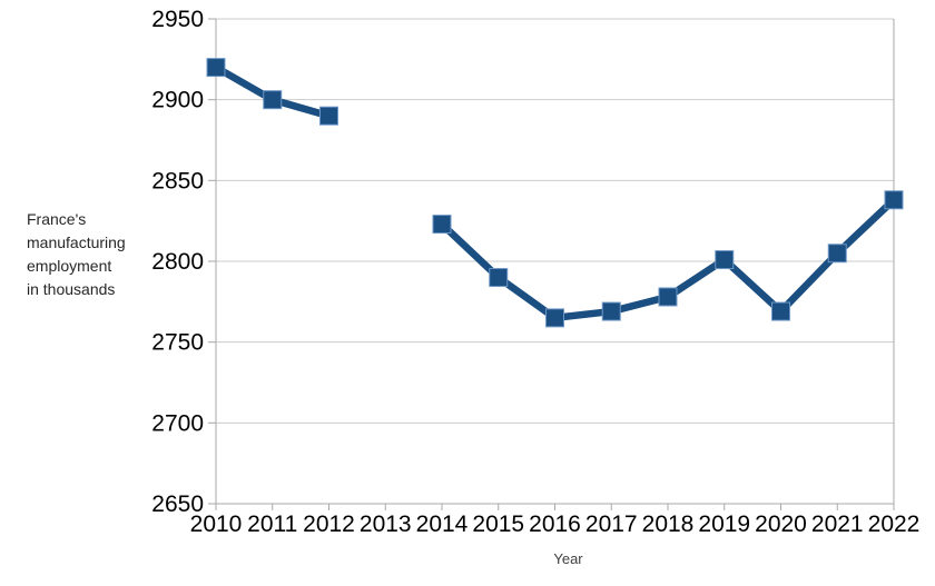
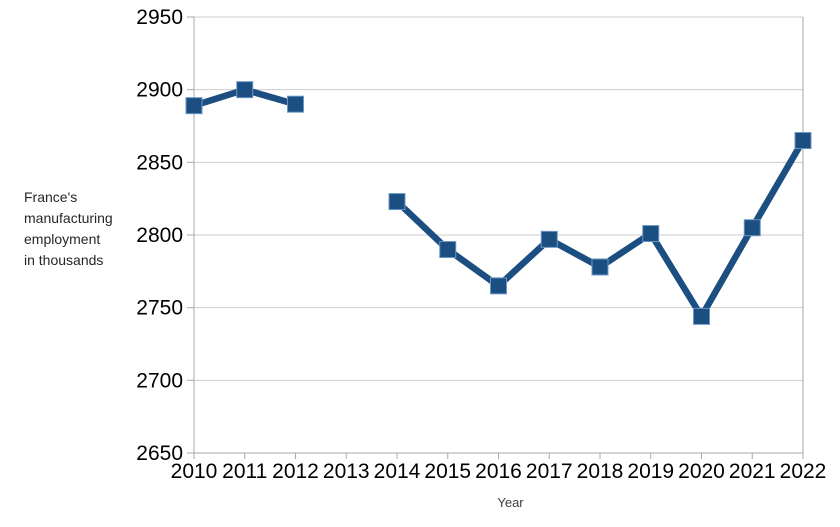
2010: 2920 -> 2889
2017: 2769 -> 2797
2020: 2769 -> 2744
2022: 2838 -> 2865
